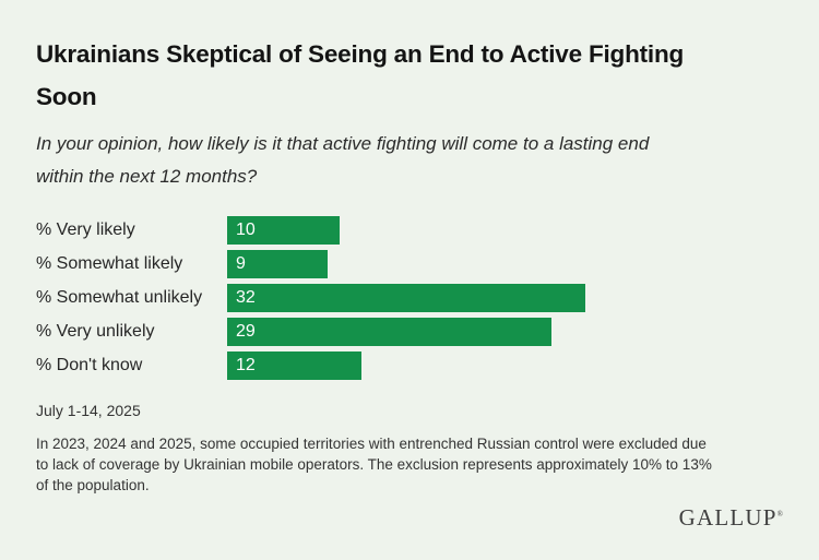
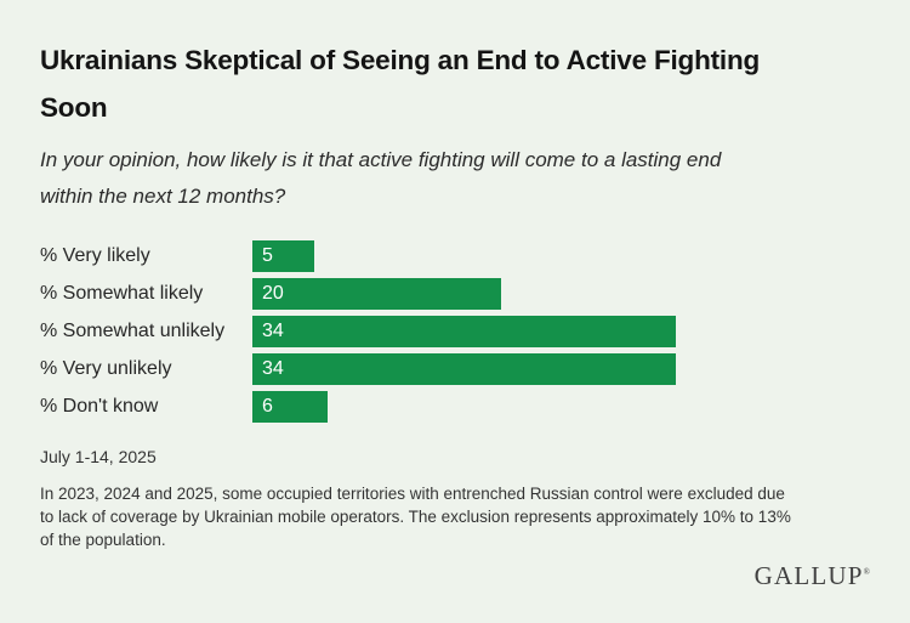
% Very likely: 10 -> 5
% Somewhat likely: 9 -> 20
% Somewhat unlikely: 32 -> 34
% Very unlikely: 29 -> 34
% Don't know: 12 -> 6
